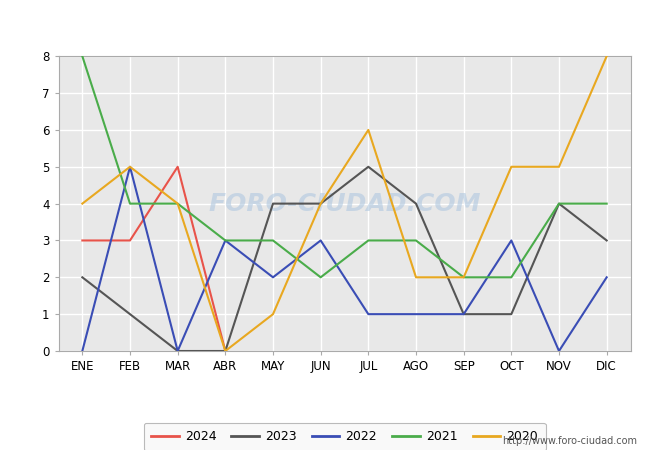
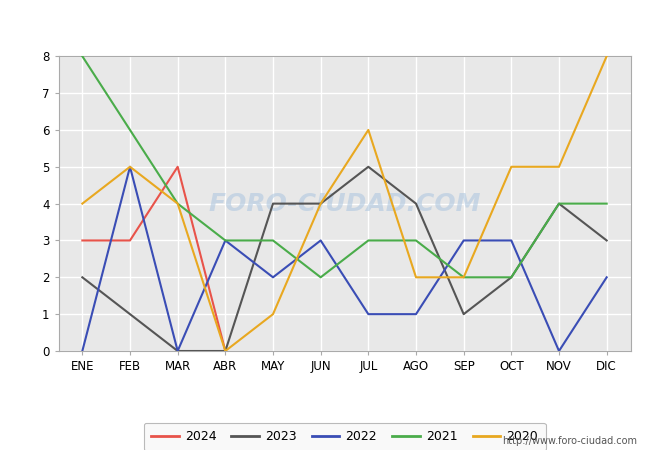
2021/FEB: 4 -> 6
2022/SEP: 1 -> 3
2023/OCT: 1 -> 2
